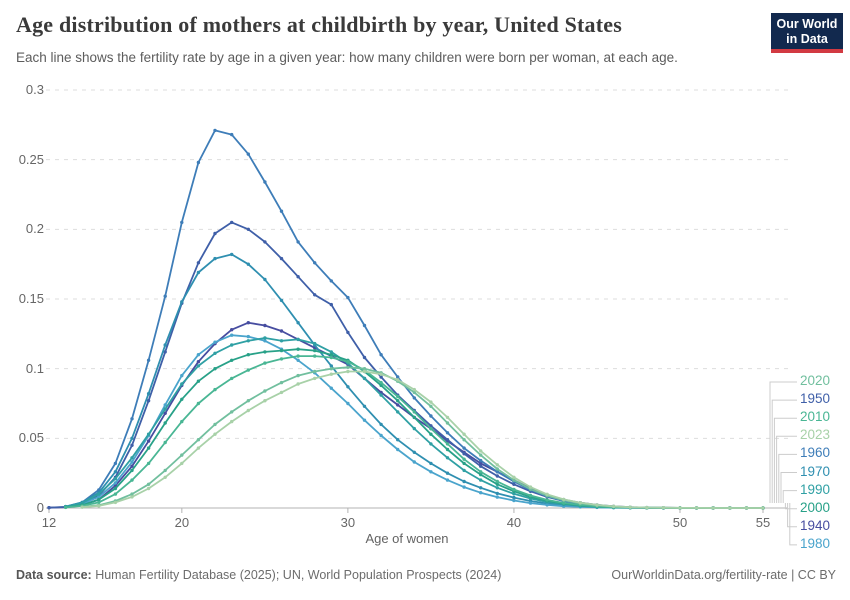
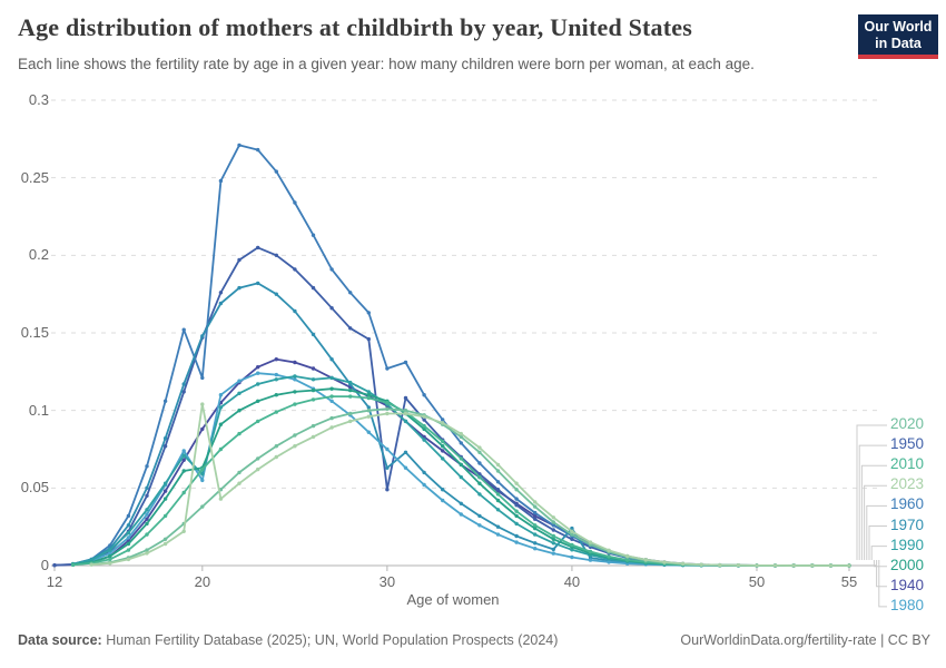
1960/20: 0.205 -> 0.121
1980/20: 0.095 -> 0.055
1990/20: 0.089 -> 0.059
2000/20: 0.078 -> 0.063
2023/20: 0.032 -> 0.104
1950/30: 0.126 -> 0.049
1960/30: 0.151 -> 0.127
1970/30: 0.087 -> 0.063
1970/40: 0.007 -> 0.024
